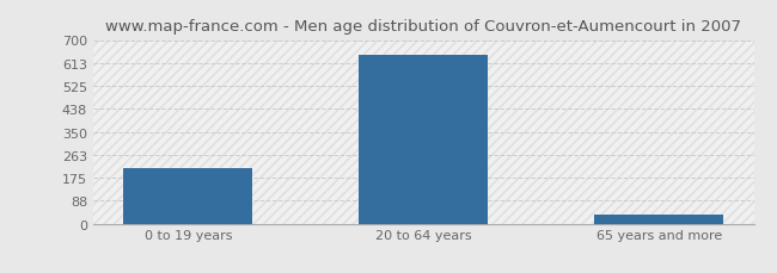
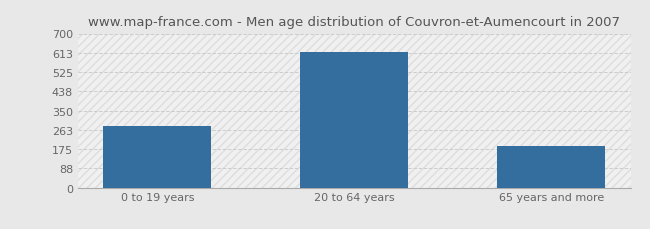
0 to 19 years: 210 -> 280
20 to 64 years: 645 -> 615
65 years and more: 35 -> 190
